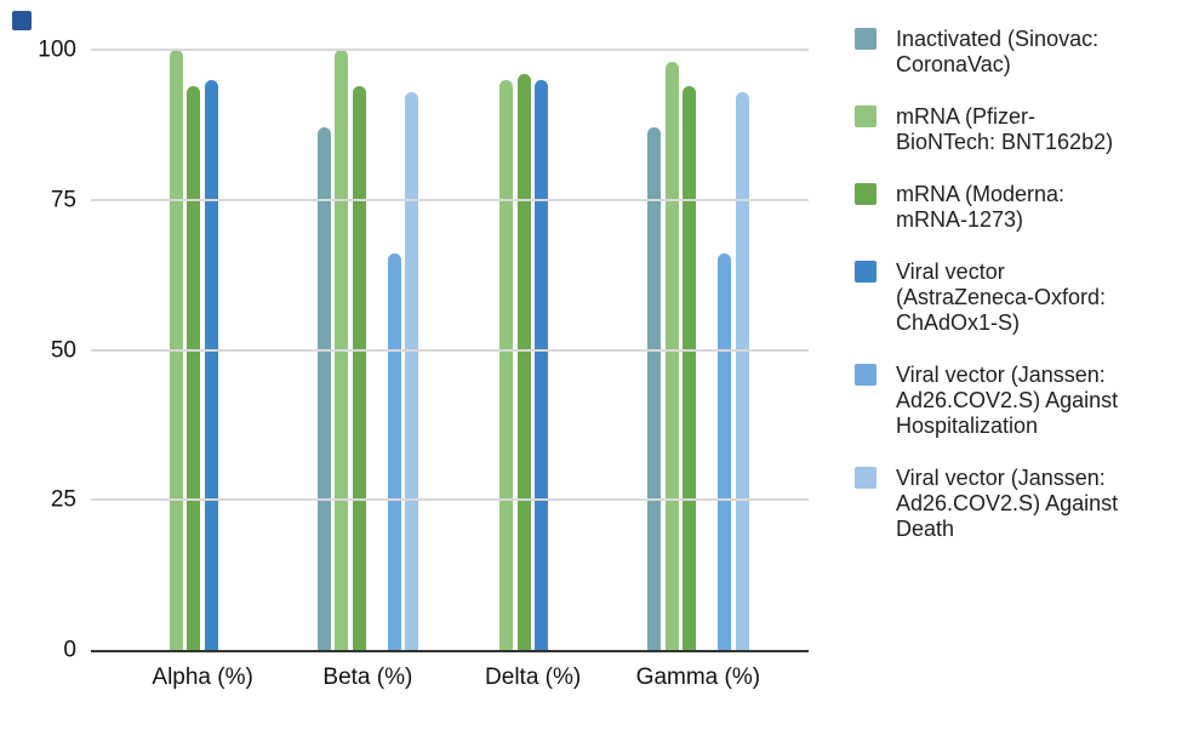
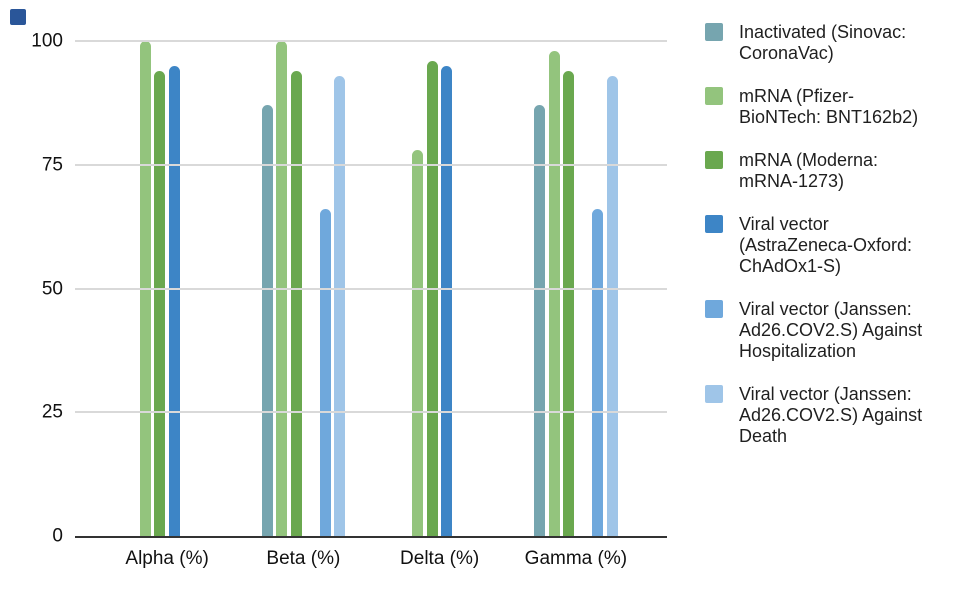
mRNA (Pfizer-BioNTech: BNT162b2)/Delta (%): 95 -> 78
